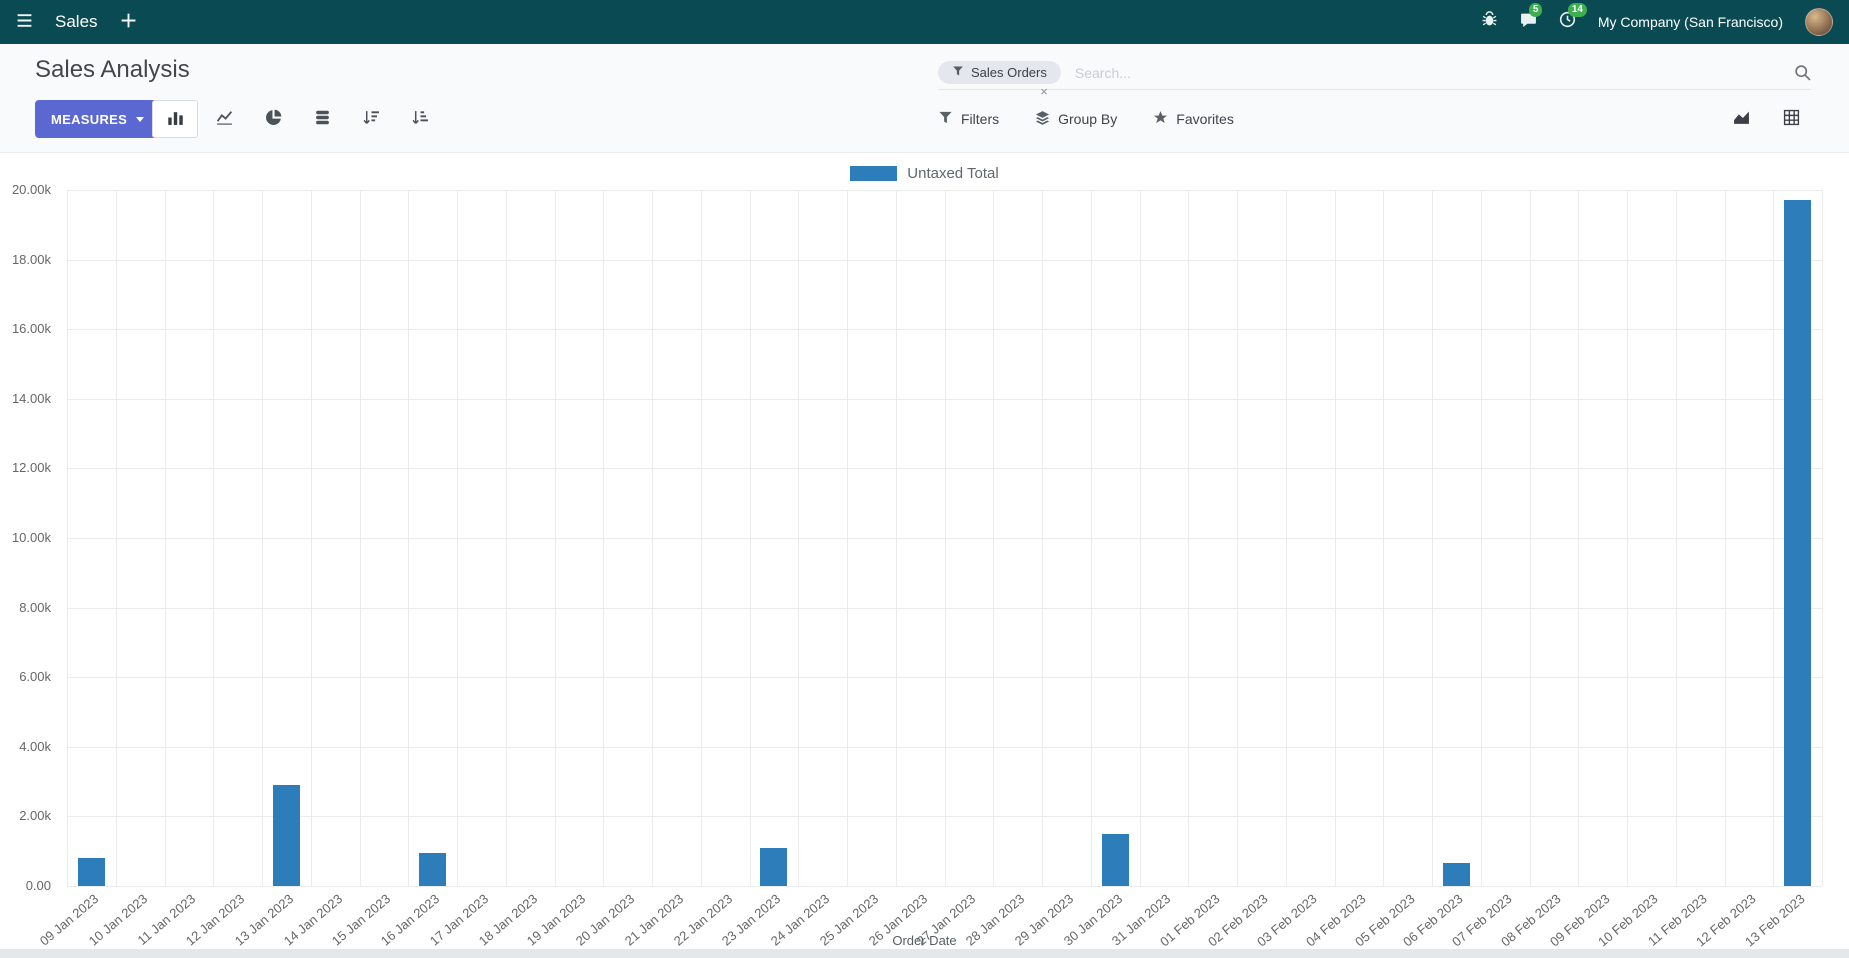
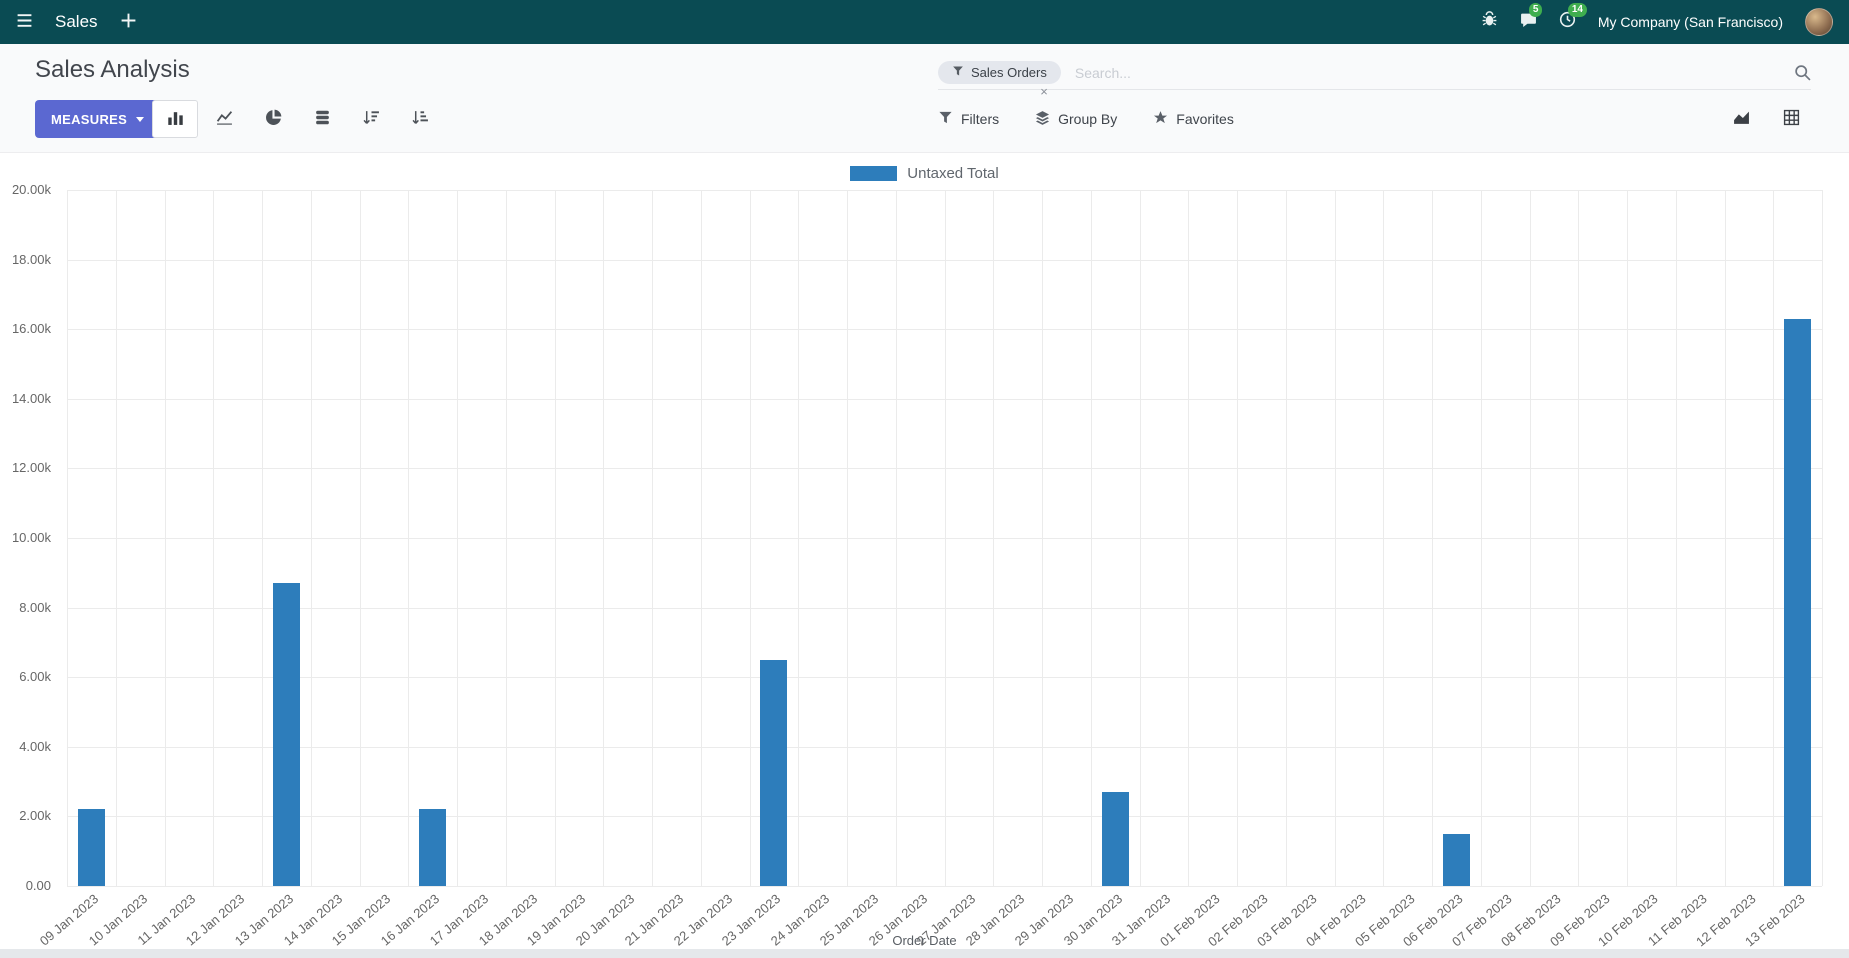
09 Jan 2023: 0.8k -> 2.2k
13 Jan 2023: 2.9k -> 8.7k
16 Jan 2023: 1.0k -> 2.2k
23 Jan 2023: 1.1k -> 6.5k
30 Jan 2023: 1.5k -> 2.7k
06 Feb 2023: 0.6k -> 1.5k
13 Feb 2023: 19.7k -> 16.3k
